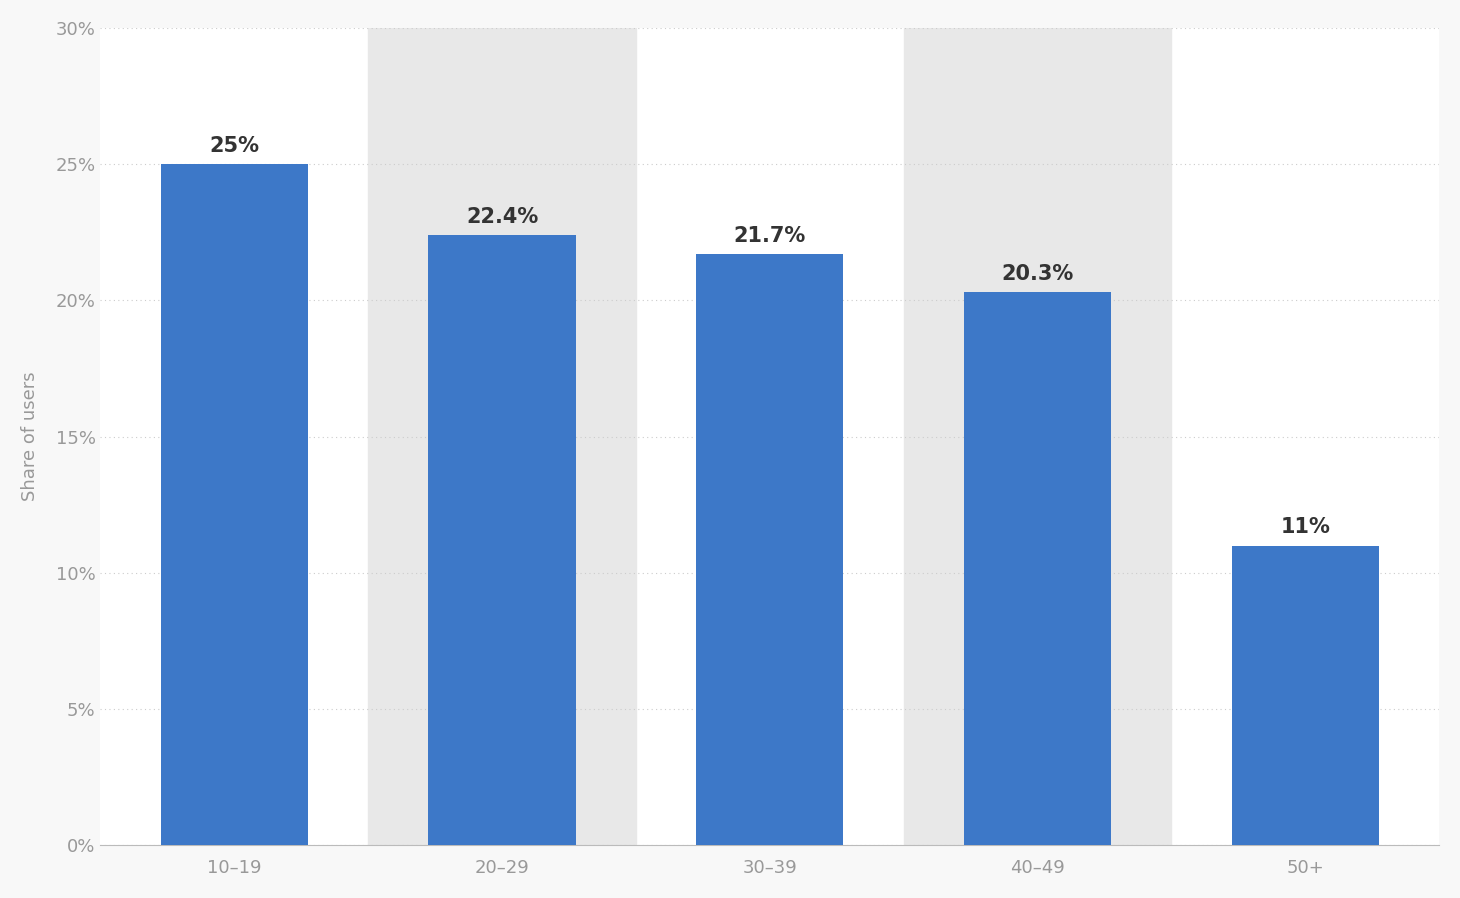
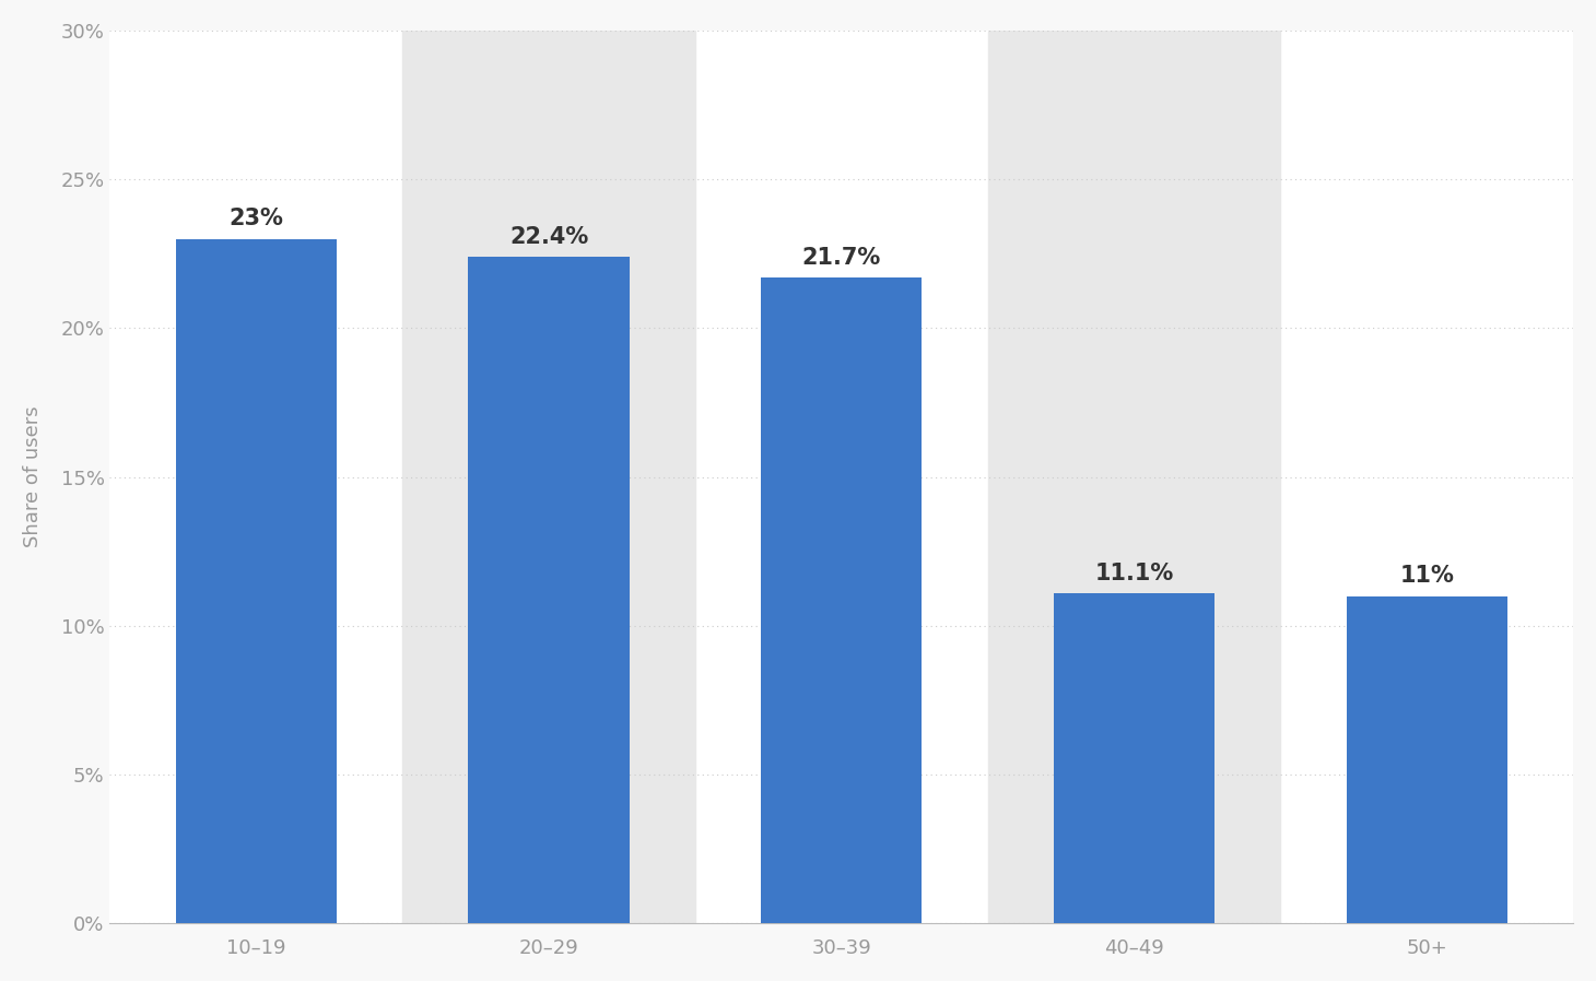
10–19: 25% -> 23%
40–49: 20.3% -> 11.1%
